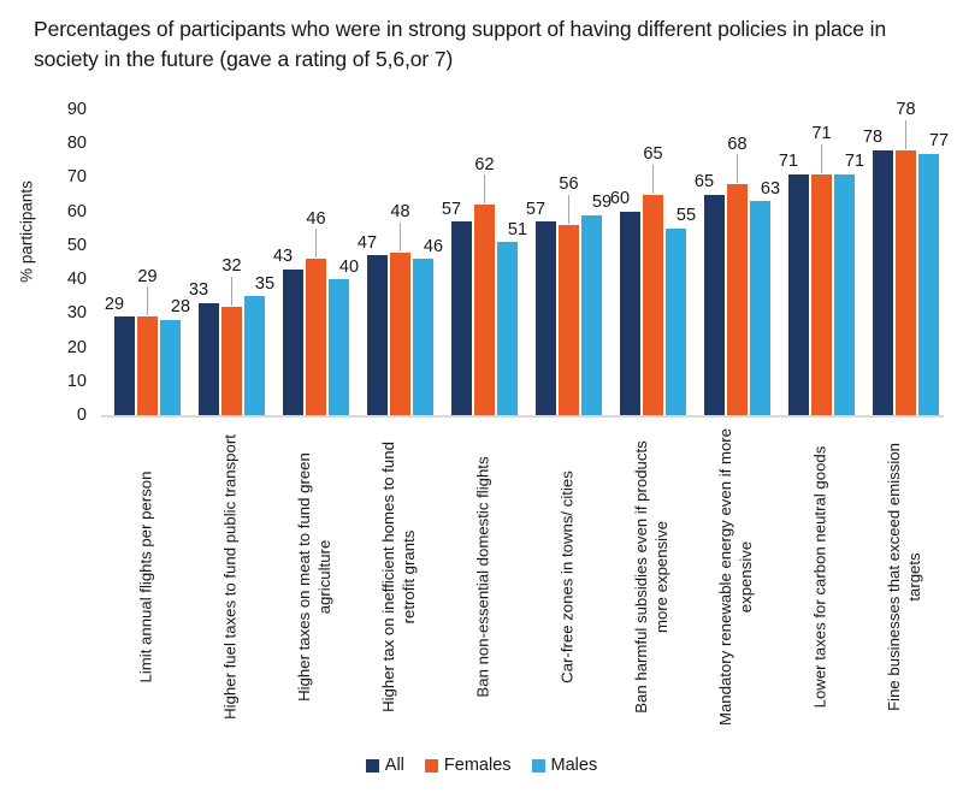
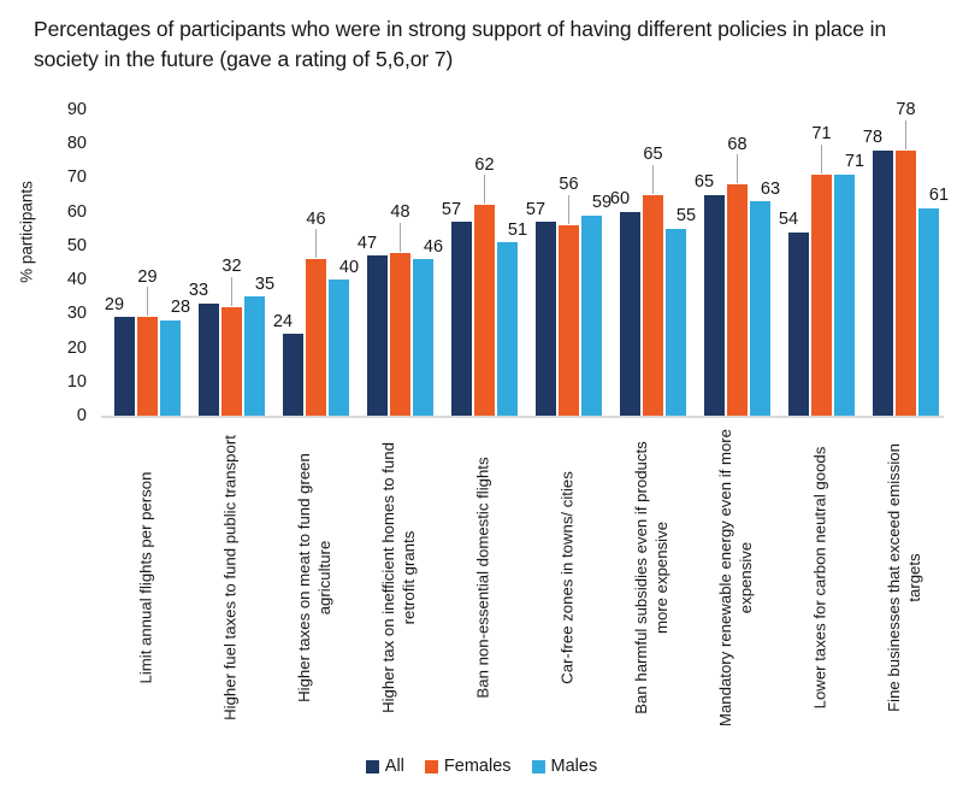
All/Higher taxes on meat to fund green agriculture: 43 -> 24
All/Lower taxes for carbon neutral goods: 71 -> 54
Males/Fine businesses that exceed emission targets: 77 -> 61
